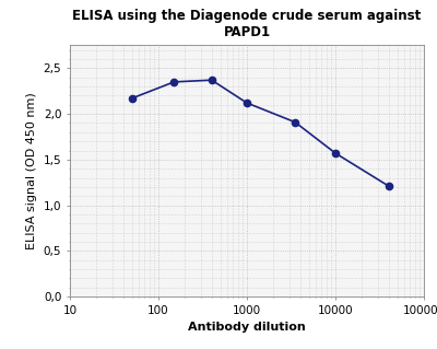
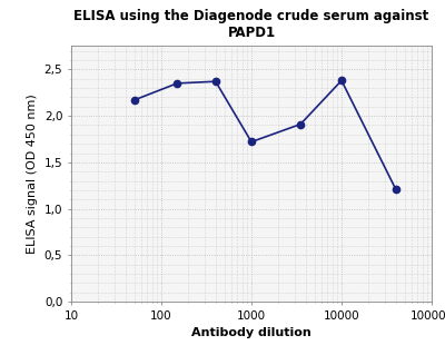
1000: 2,12 -> 1,72
10000: 1,57 -> 2,38
